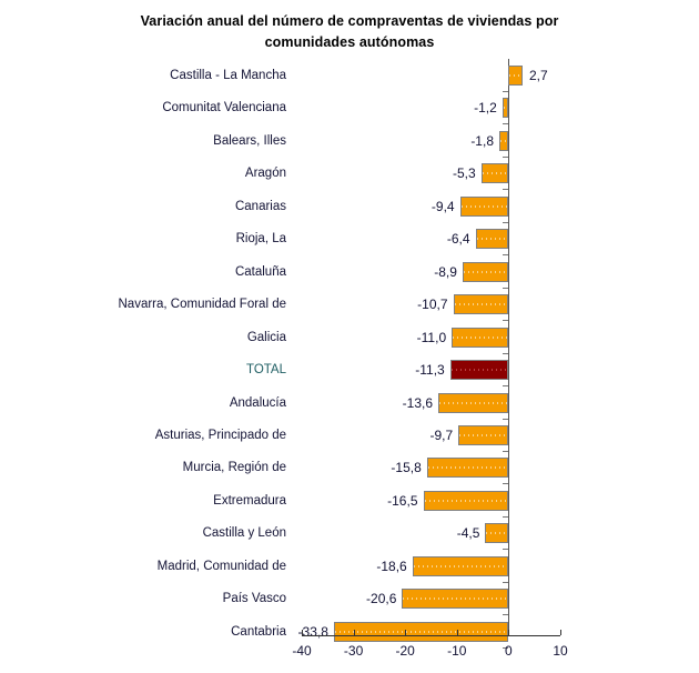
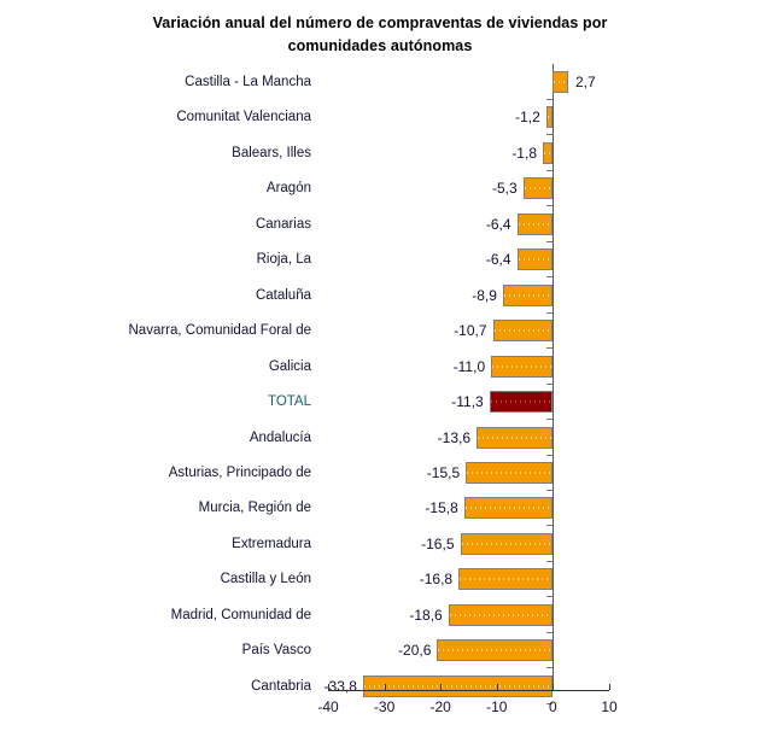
Canarias: -9,4 -> -6,4
Asturias, Principado de: -9,7 -> -15,5
Castilla y León: -4,5 -> -16,8
